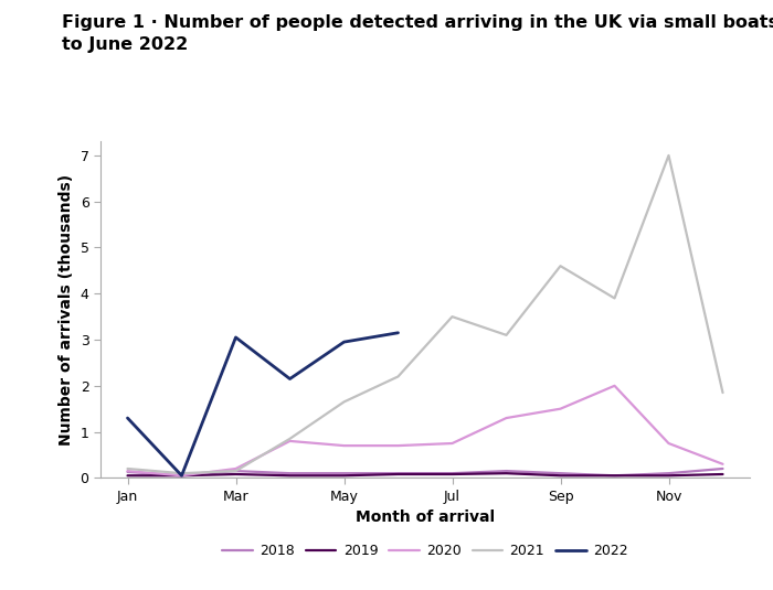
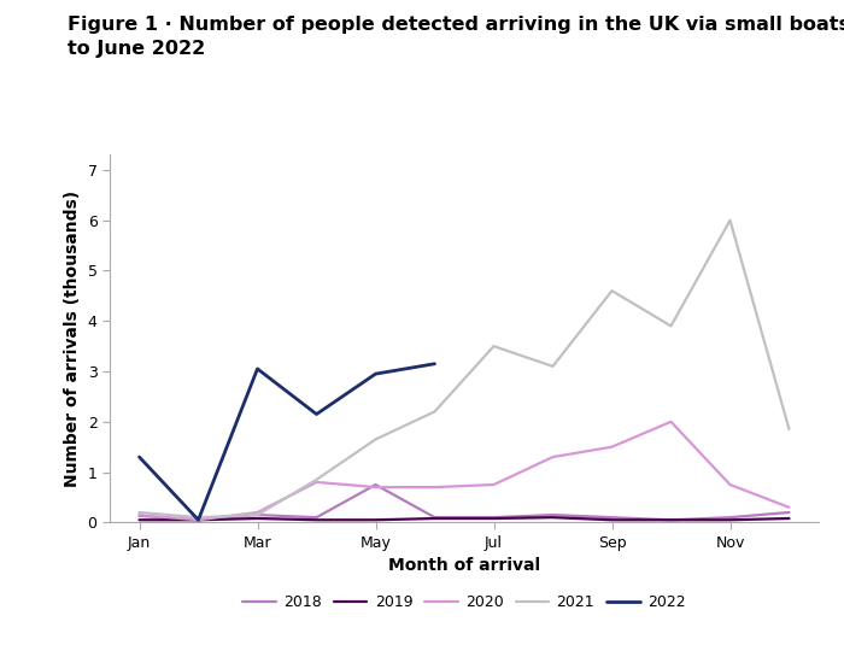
2018/May: 0.10 -> 0.75
2021/Nov: 7.00 -> 6.00
